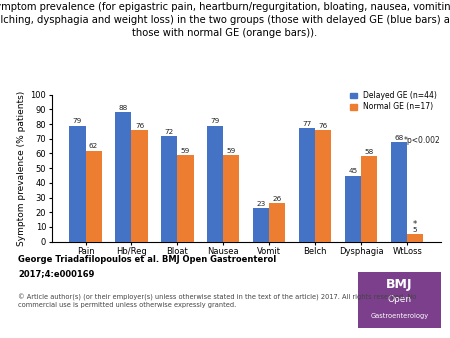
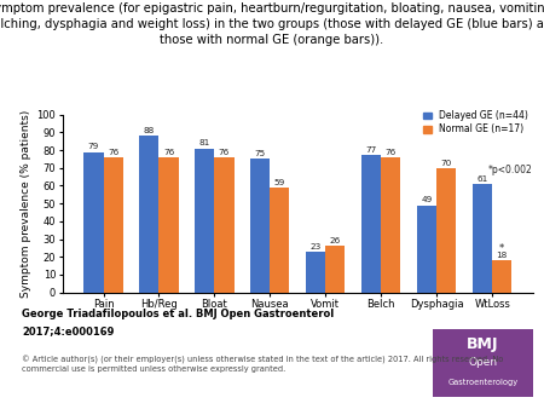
Normal GE (n=17)/Pain: 62 -> 76
Delayed GE (n=44)/Bloat: 72 -> 81
Normal GE (n=17)/Bloat: 59 -> 76
Delayed GE (n=44)/Nausea: 79 -> 75
Delayed GE (n=44)/Dysphagia: 45 -> 49
Normal GE (n=17)/Dysphagia: 58 -> 70
Delayed GE (n=44)/WtLoss: 68 -> 61
Normal GE (n=17)/WtLoss: 5 -> 18
